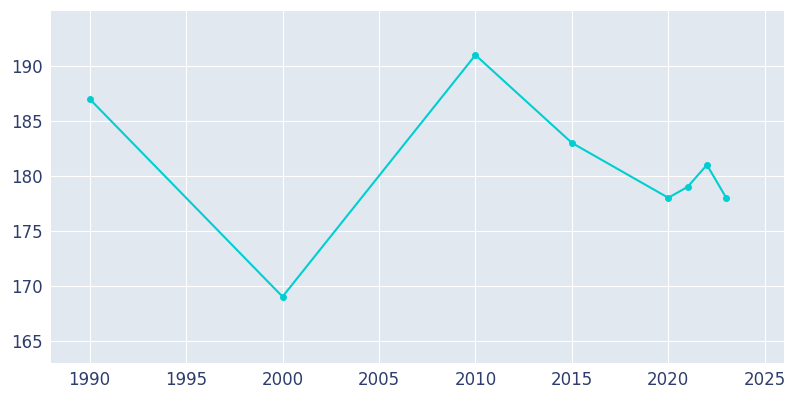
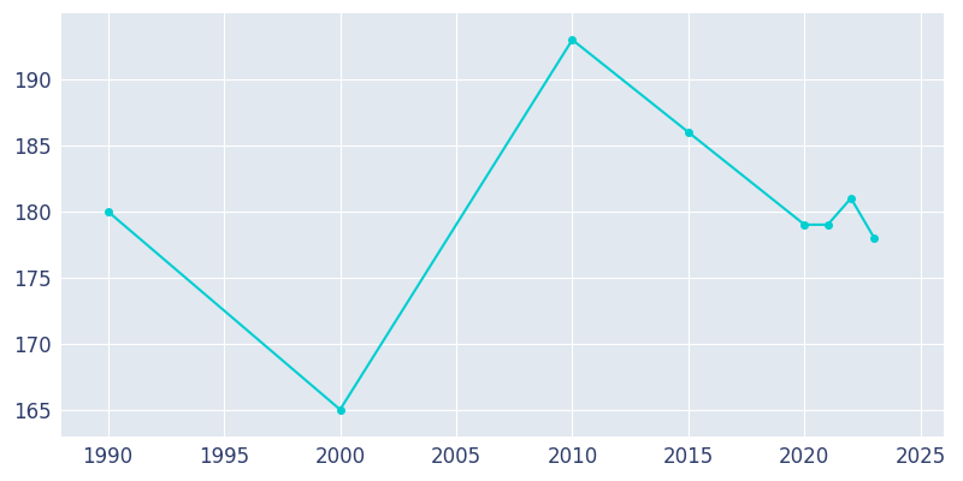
1990: 187 -> 180
2000: 169 -> 165
2010: 191 -> 193
2015: 183 -> 186
2020: 178 -> 179
